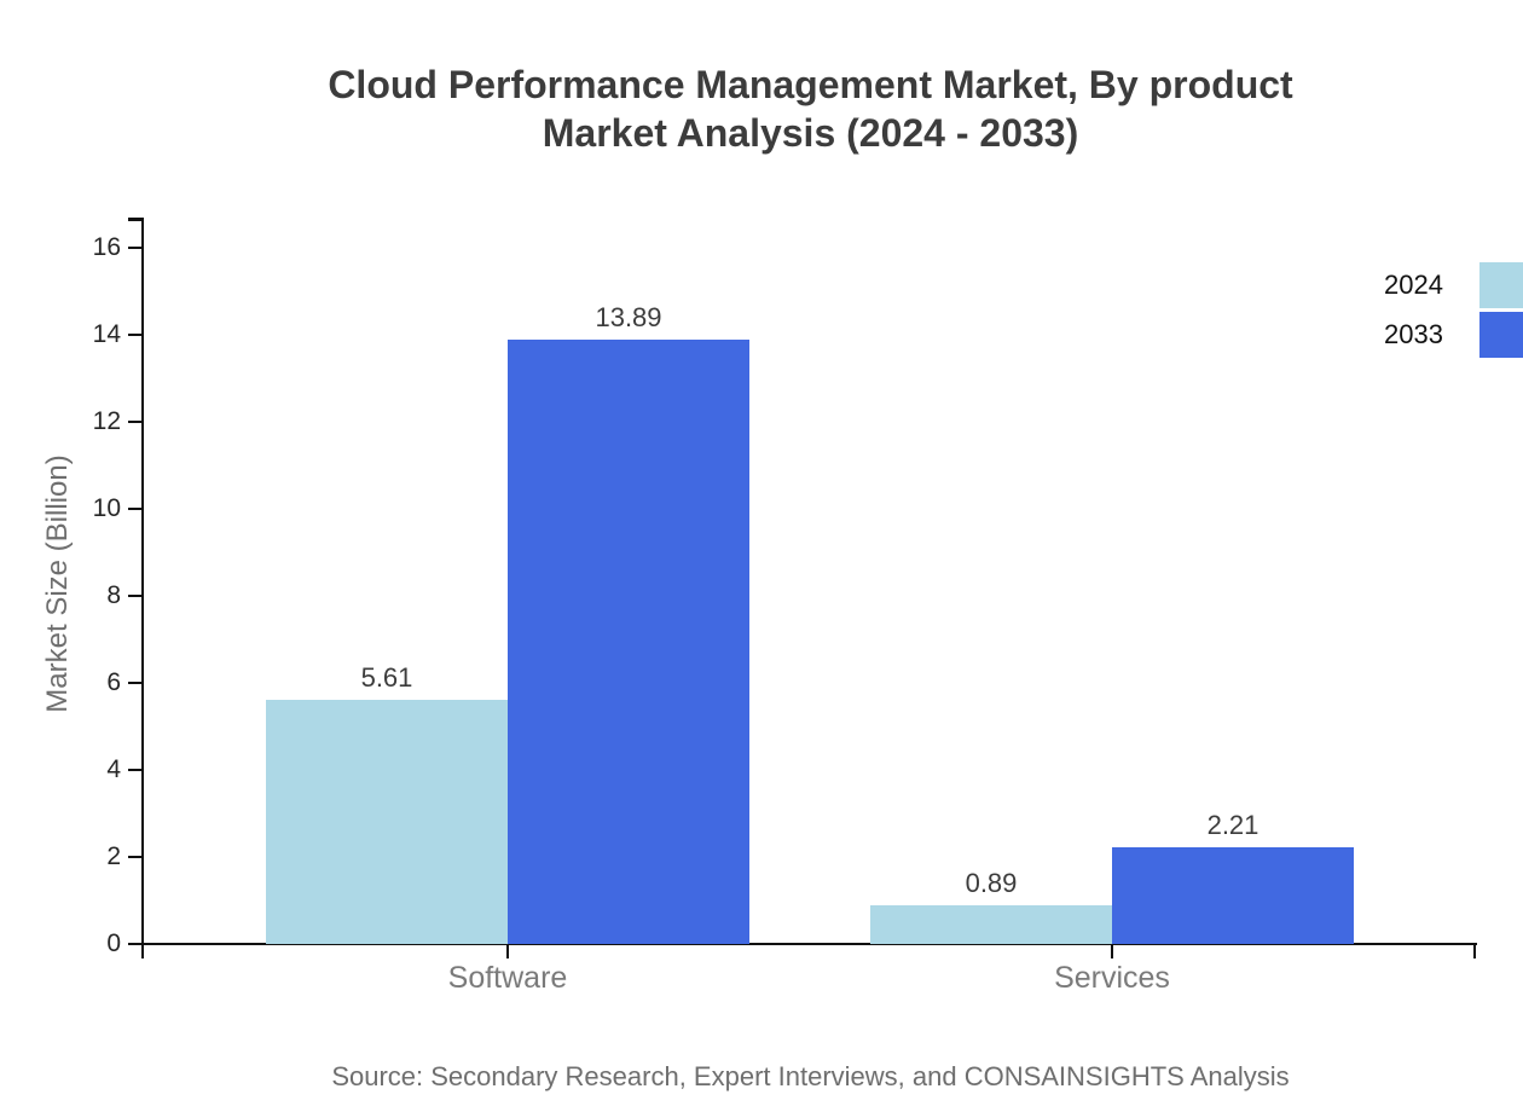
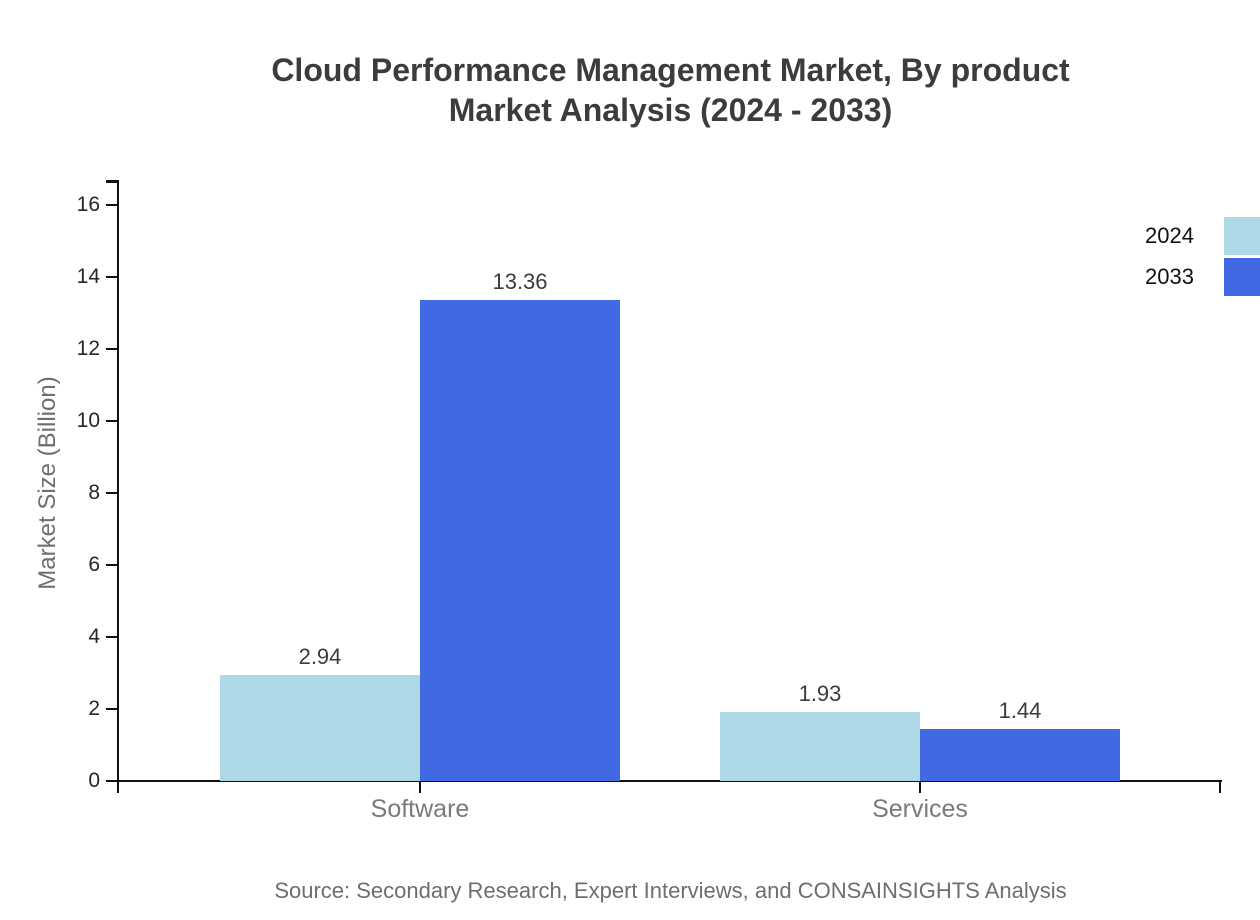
2024/Software: 5.61 -> 2.94
2033/Software: 13.89 -> 13.36
2024/Services: 0.89 -> 1.93
2033/Services: 2.21 -> 1.44
